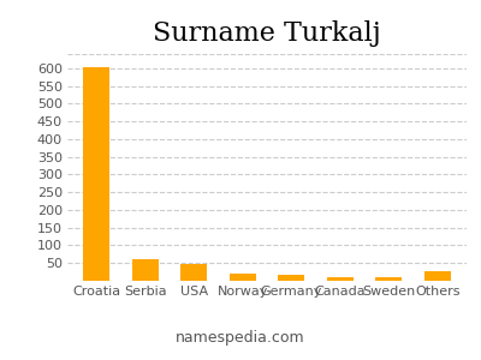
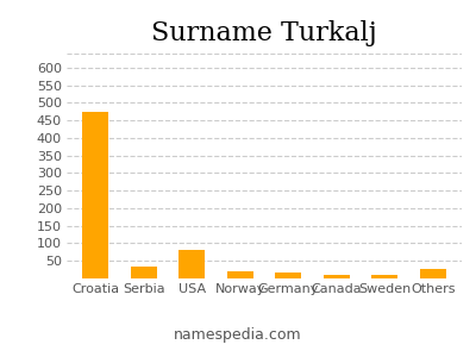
Croatia: 603 -> 475
Serbia: 62 -> 35
USA: 48 -> 80
